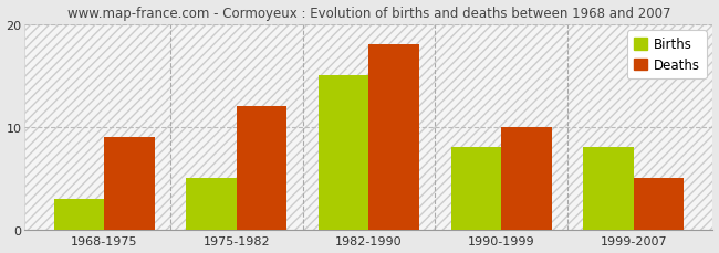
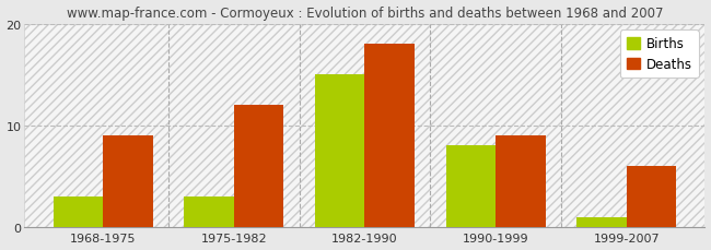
Births/1975-1982: 5 -> 3
Deaths/1990-1999: 10 -> 9
Births/1999-2007: 8 -> 1
Deaths/1999-2007: 5 -> 6
